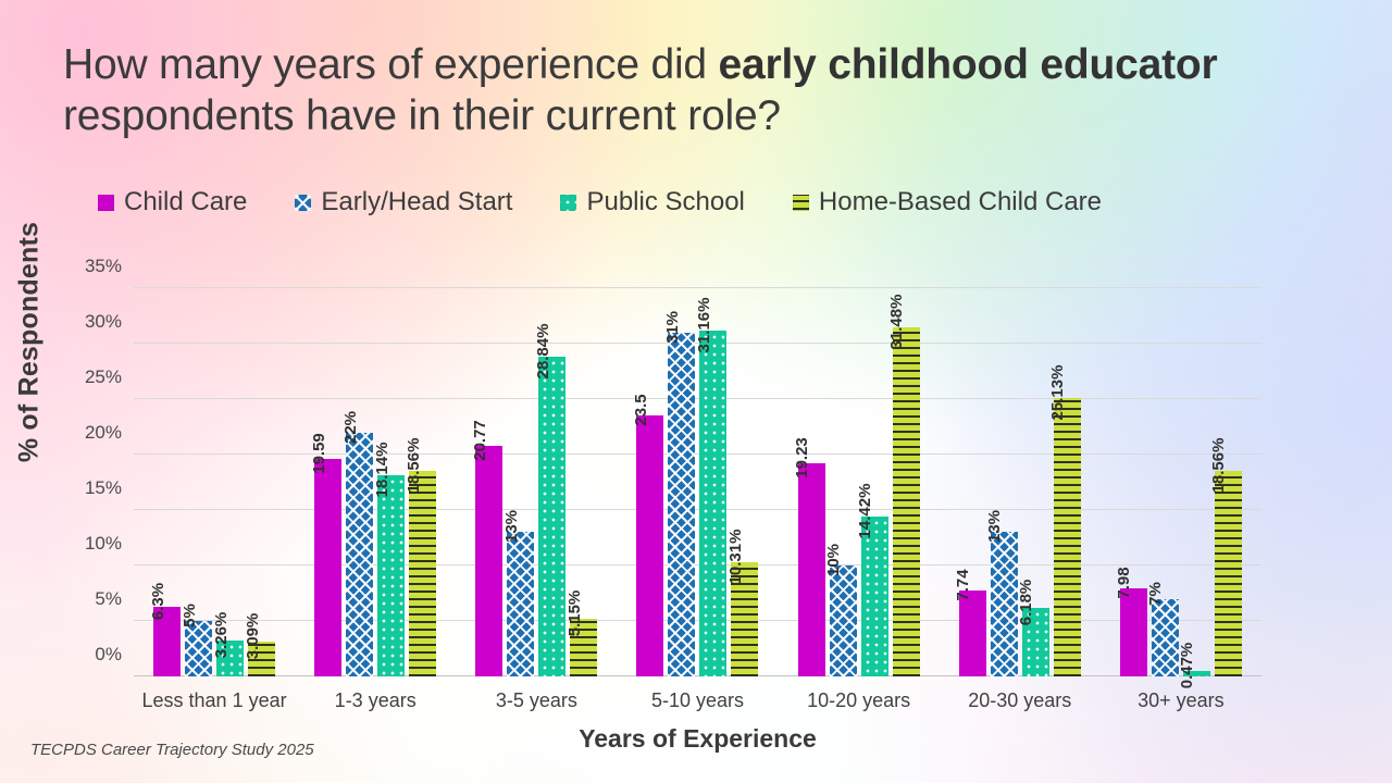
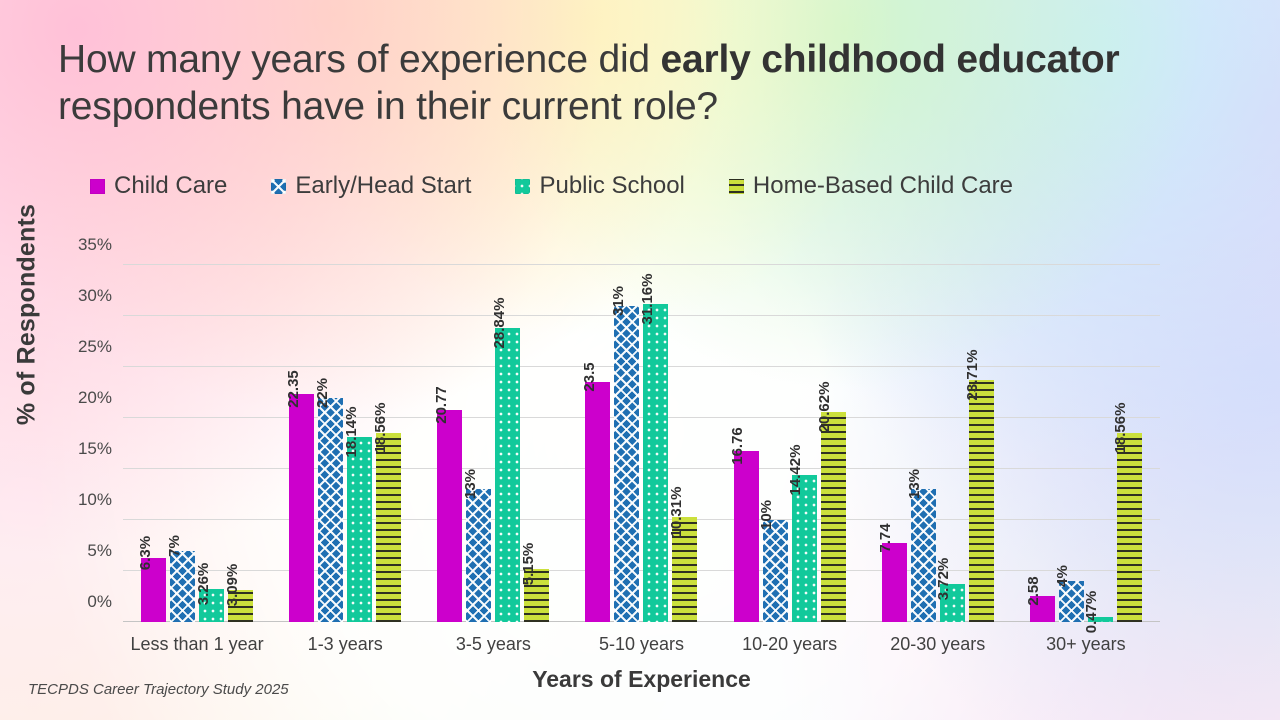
Early/Head Start/Less than 1 year: 5% -> 7%
Child Care/1-3 years: 19.59 -> 22.35
Child Care/10-20 years: 19.23 -> 16.76
Home-Based Child Care/10-20 years: 31.48% -> 20.62%
Public School/20-30 years: 6.18% -> 3.72%
Home-Based Child Care/20-30 years: 25.13% -> 23.71%
Child Care/30+ years: 7.98 -> 2.58
Early/Head Start/30+ years: 7% -> 4%
